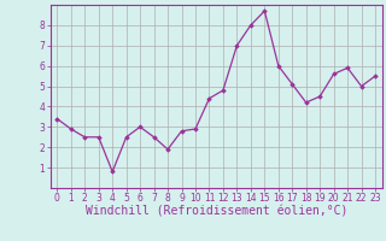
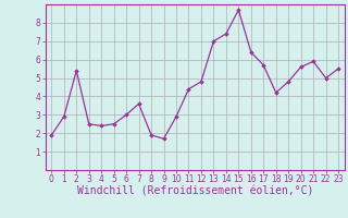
0: 3.4 -> 1.9
2: 2.5 -> 5.4
4: 0.8 -> 2.4
7: 2.5 -> 3.6
9: 2.8 -> 1.7
14: 8.0 -> 7.4
16: 6.0 -> 6.4
17: 5.1 -> 5.7
19: 4.5 -> 4.8
